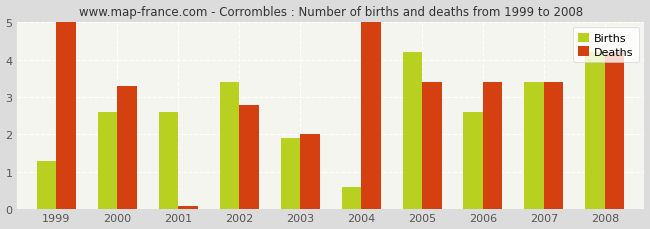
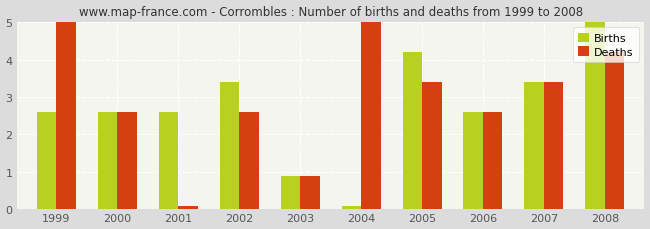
Births/1999: 1.3 -> 2.6
Deaths/2000: 3.3 -> 2.6
Deaths/2002: 2.8 -> 2.6
Births/2003: 1.9 -> 0.9
Deaths/2003: 2.0 -> 0.9
Births/2004: 0.6 -> 0.1
Deaths/2006: 3.4 -> 2.6
Births/2008: 4.2 -> 5.0
